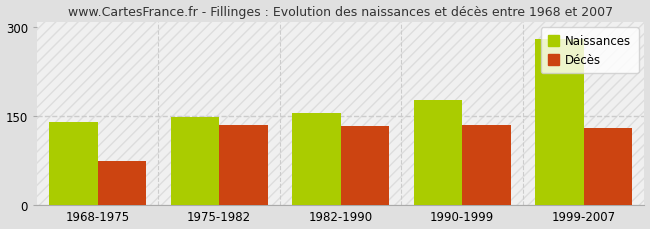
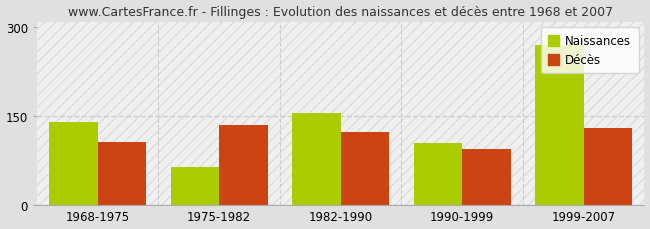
Décès/1968-1975: 75 -> 106
Naissances/1975-1982: 148 -> 64
Décès/1982-1990: 134 -> 124
Naissances/1990-1999: 178 -> 104
Décès/1990-1999: 135 -> 94
Naissances/1999-2007: 280 -> 270
